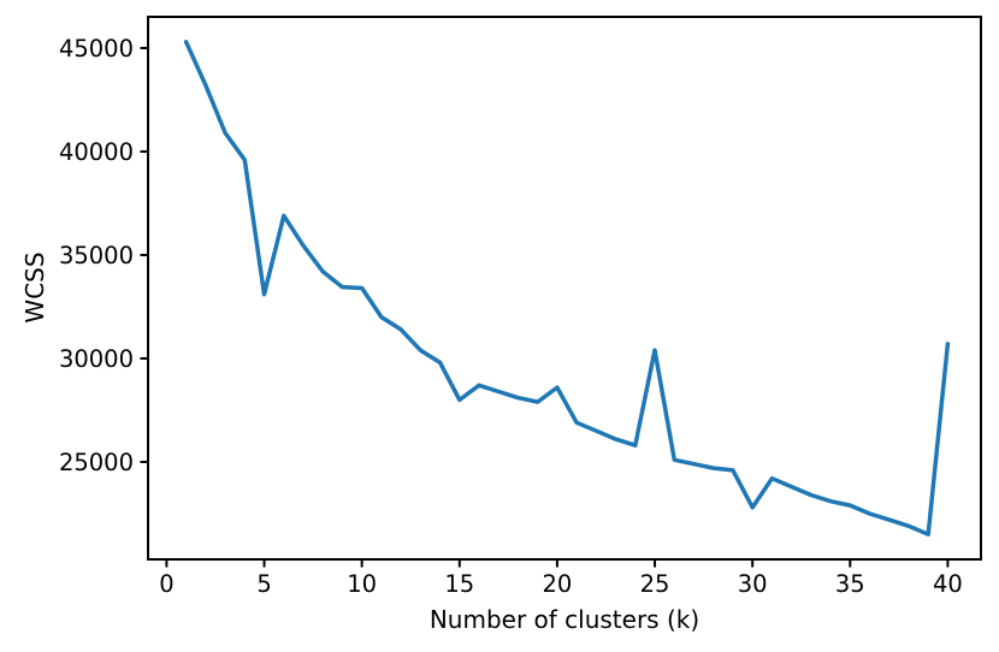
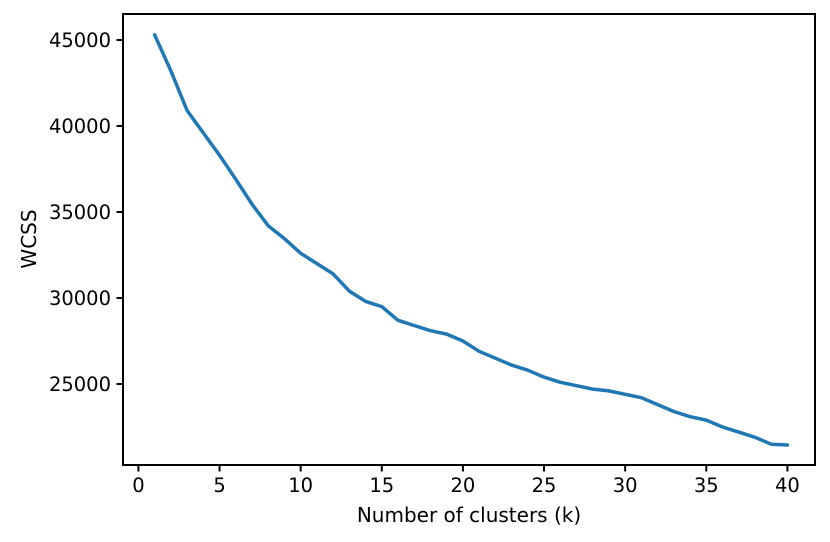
5: 33100 -> 38300
10: 33400 -> 32600
15: 28000 -> 29500
20: 28600 -> 27500
25: 30400 -> 25400
30: 22800 -> 24400
40: 30700 -> 21400
